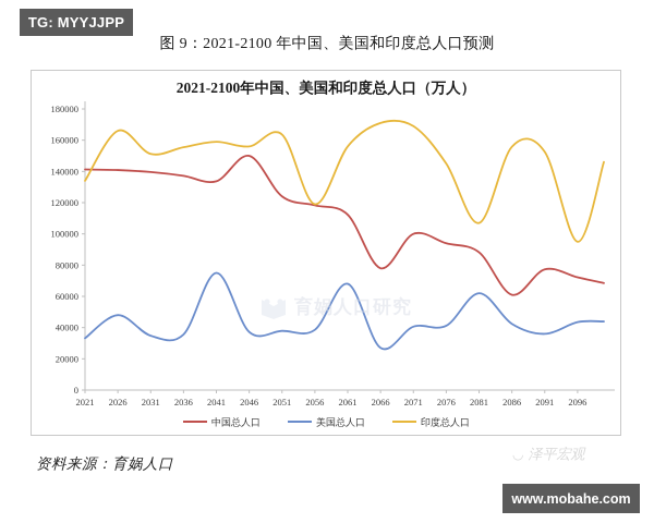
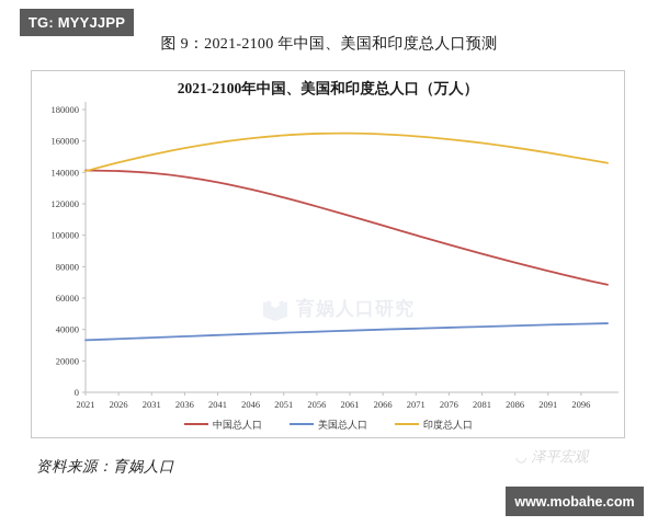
印度总人口/2021: 134000 -> 141000
美国总人口/2026: 48000 -> 34000
印度总人口/2026: 166000 -> 146000
美国总人口/2041: 75000 -> 36000
中国总人口/2046: 150000 -> 129000
印度总人口/2046: 156000 -> 162000
印度总人口/2056: 119000 -> 165000
美国总人口/2061: 68000 -> 39000
印度总人口/2061: 156000 -> 165000
中国总人口/2066: 78000 -> 106000
美国总人口/2066: 27000 -> 40000
印度总人口/2066: 171000 -> 164000
印度总人口/2071: 169000 -> 163000
印度总人口/2076: 145000 -> 161000
美国总人口/2081: 62000 -> 42000
印度总人口/2081: 107000 -> 159000
中国总人口/2086: 61000 -> 83000
美国总人口/2091: 36000 -> 43000
印度总人口/2096: 95000 -> 149000
